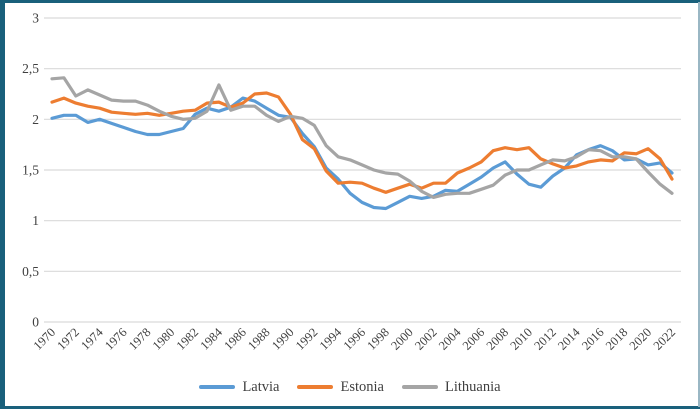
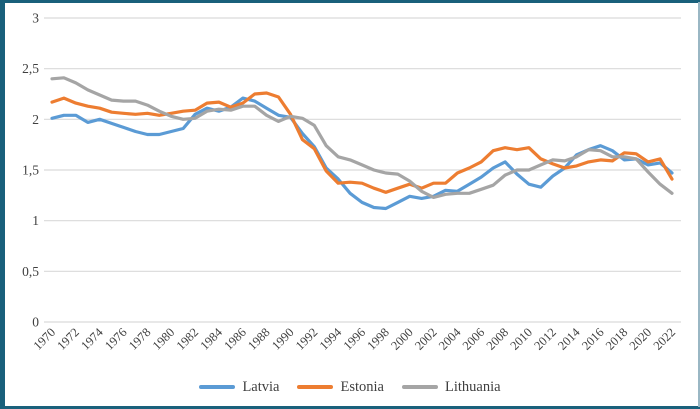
Lithuania/1972: 2.23 -> 2.36
Lithuania/1984: 2.34 -> 2.10
Estonia/2020: 1.71 -> 1.58
